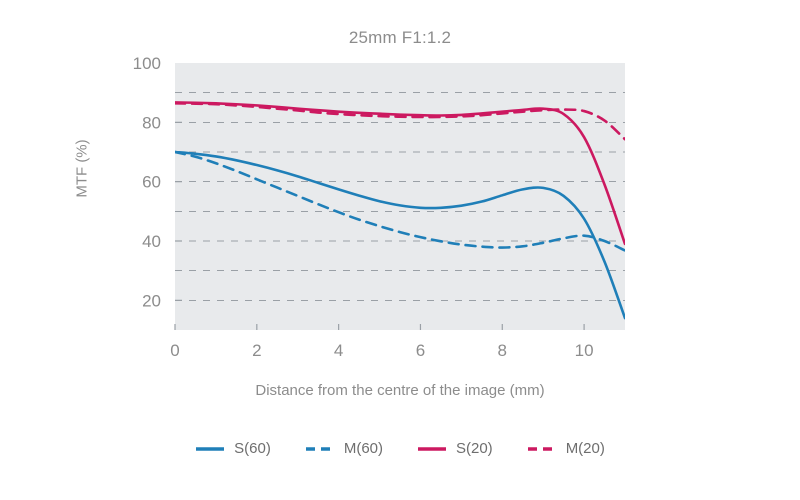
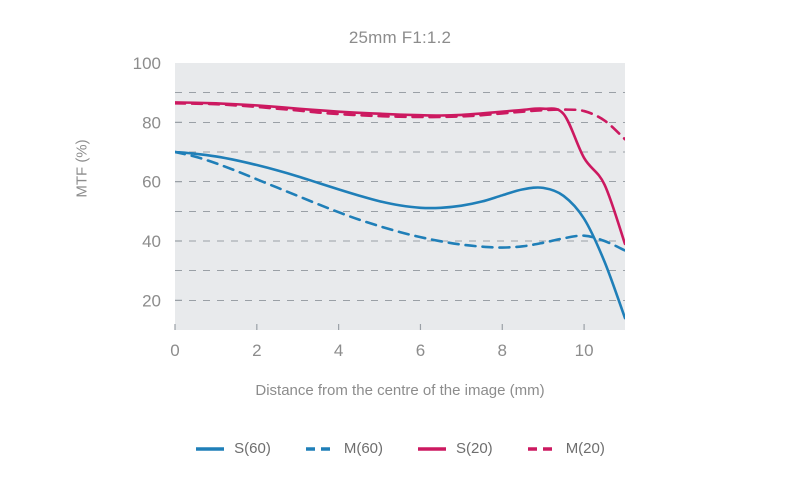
S(20)/10: 75 -> 68
